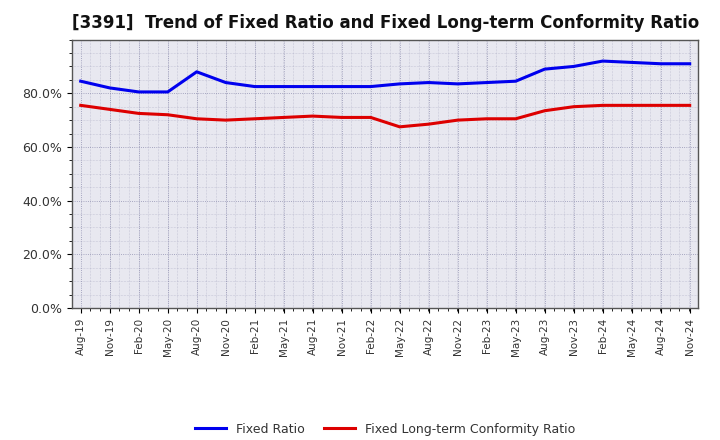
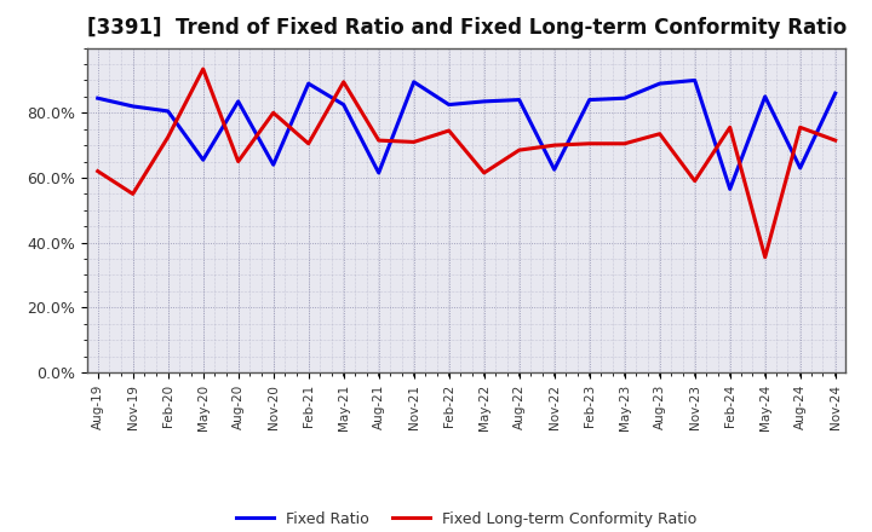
Fixed Long-term Conformity Ratio/Aug-19: 75.5% -> 62.0%
Fixed Long-term Conformity Ratio/Nov-19: 74.0% -> 55.0%
Fixed Ratio/May-20: 80.5% -> 65.5%
Fixed Long-term Conformity Ratio/May-20: 72.0% -> 93.5%
Fixed Ratio/Aug-20: 88.0% -> 83.5%
Fixed Long-term Conformity Ratio/Aug-20: 70.5% -> 65.0%
Fixed Ratio/Nov-20: 84.0% -> 64.0%
Fixed Long-term Conformity Ratio/Nov-20: 70.0% -> 80.0%
Fixed Ratio/Feb-21: 82.5% -> 89.0%
Fixed Long-term Conformity Ratio/May-21: 71.0% -> 89.5%
Fixed Ratio/Aug-21: 82.5% -> 61.5%
Fixed Ratio/Nov-21: 82.5% -> 89.5%
Fixed Long-term Conformity Ratio/Feb-22: 71.0% -> 74.5%
Fixed Long-term Conformity Ratio/May-22: 67.5% -> 61.5%
Fixed Ratio/Nov-22: 83.5% -> 62.5%
Fixed Long-term Conformity Ratio/Nov-23: 75.0% -> 59.0%
Fixed Ratio/Feb-24: 92.0% -> 56.5%
Fixed Ratio/May-24: 91.5% -> 85.0%
Fixed Long-term Conformity Ratio/May-24: 75.5% -> 35.5%
Fixed Ratio/Aug-24: 91.0% -> 63.0%
Fixed Ratio/Nov-24: 91.0% -> 86.0%
Fixed Long-term Conformity Ratio/Nov-24: 75.5% -> 71.5%
